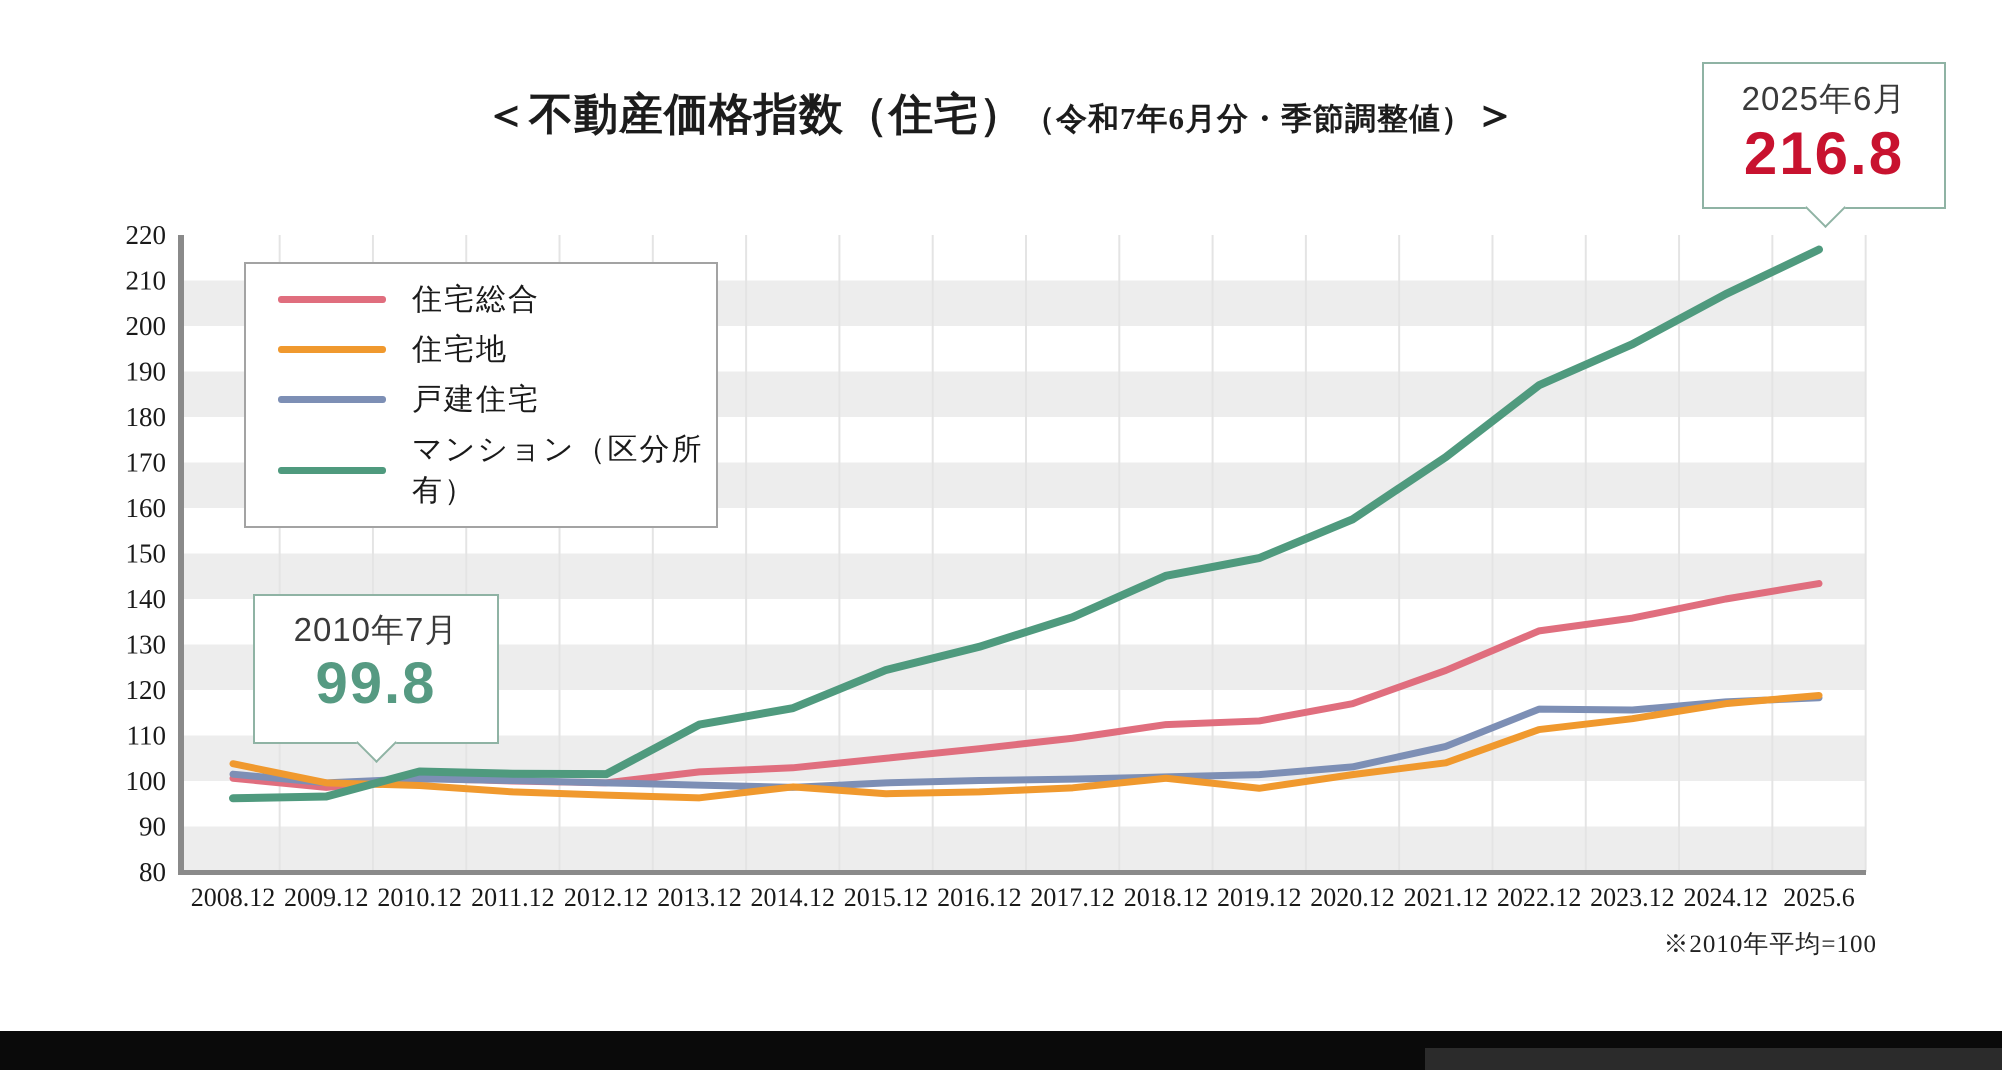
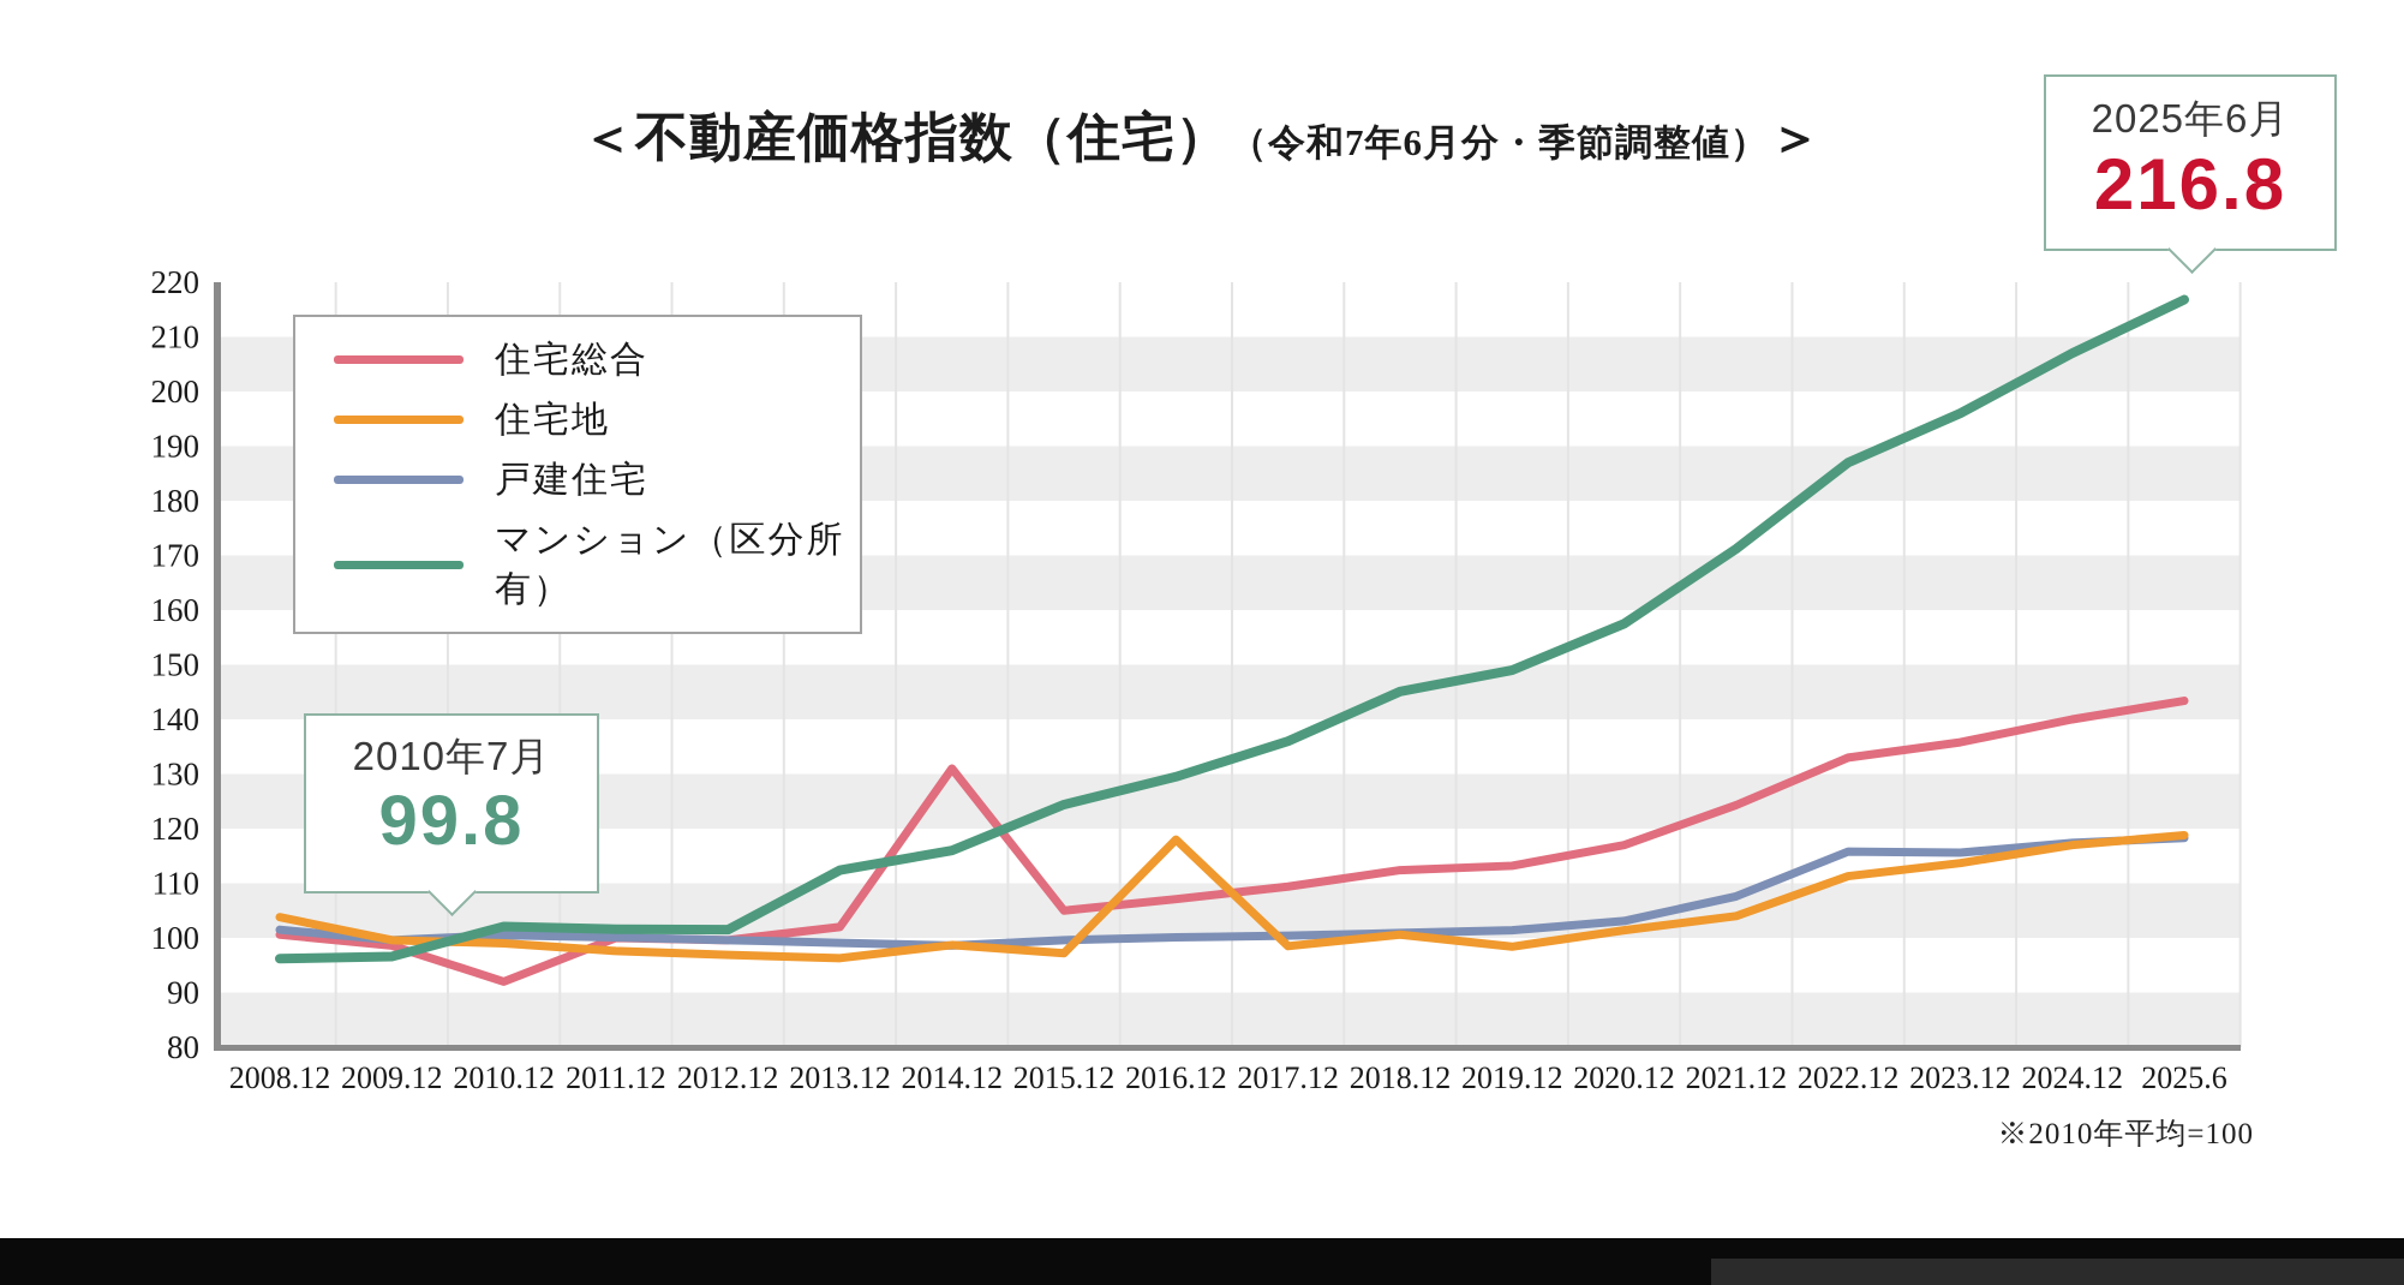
住宅総合/2010.12: 101 -> 92
住宅総合/2014.12: 103 -> 131
住宅地/2016.12: 98 -> 118
